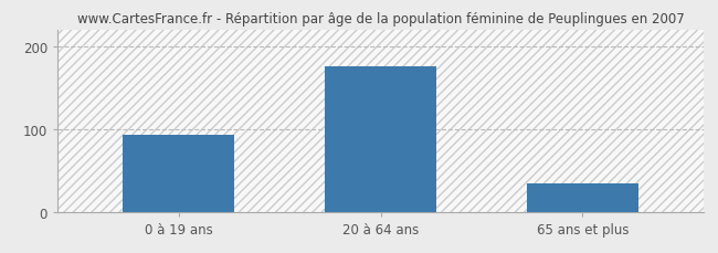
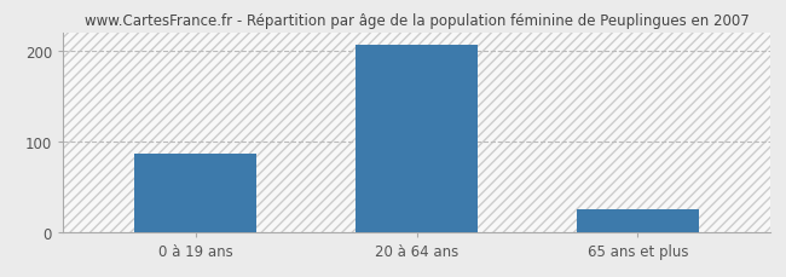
0 à 19 ans: 93 -> 86
20 à 64 ans: 175 -> 206
65 ans et plus: 35 -> 26
